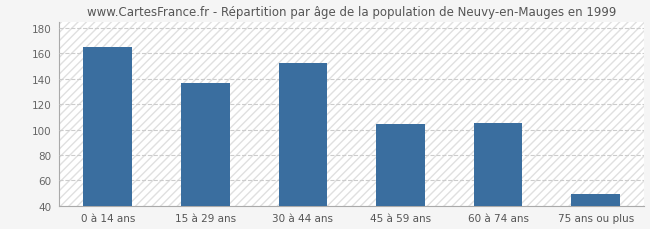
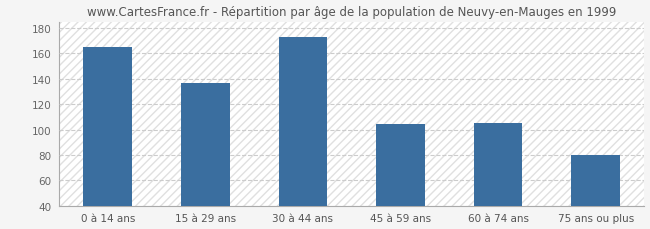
30 à 44 ans: 152 -> 173
75 ans ou plus: 49 -> 80
